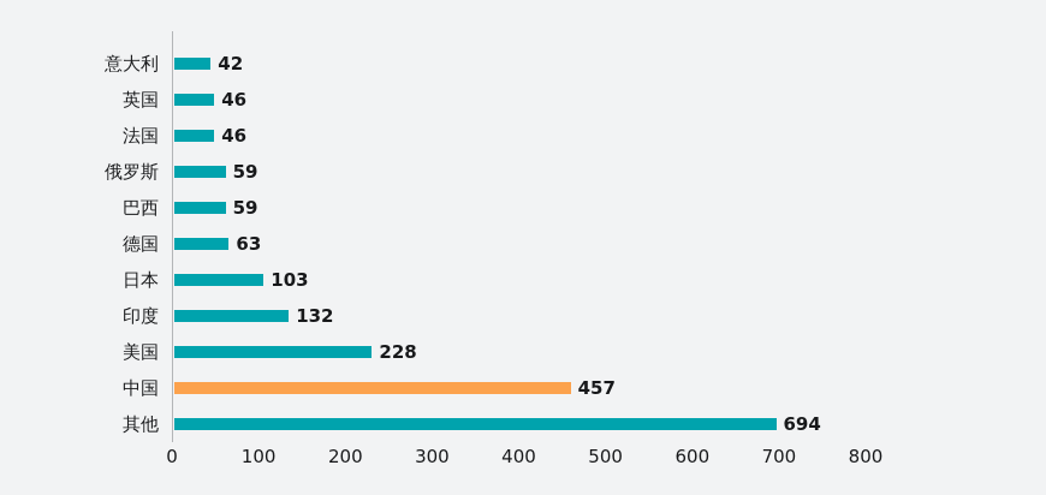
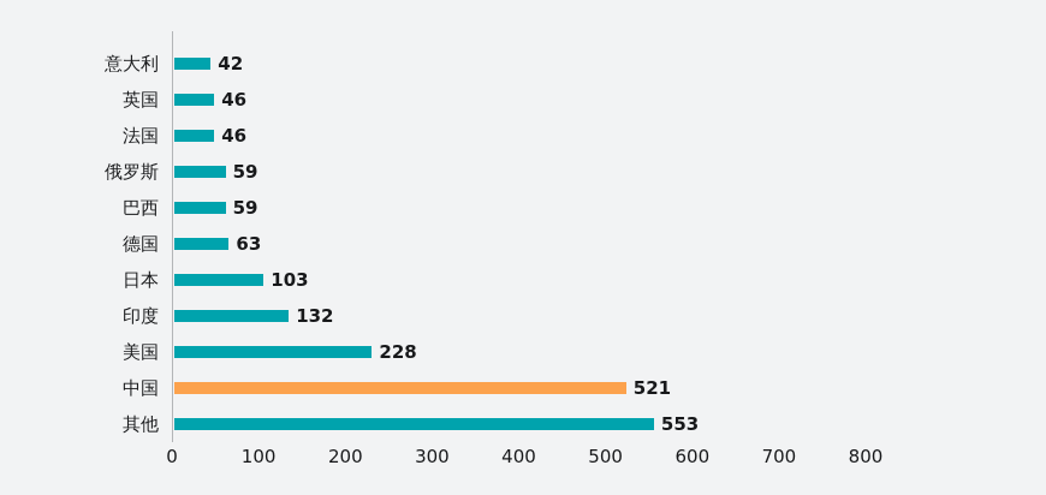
中国: 457 -> 521
其他: 694 -> 553
